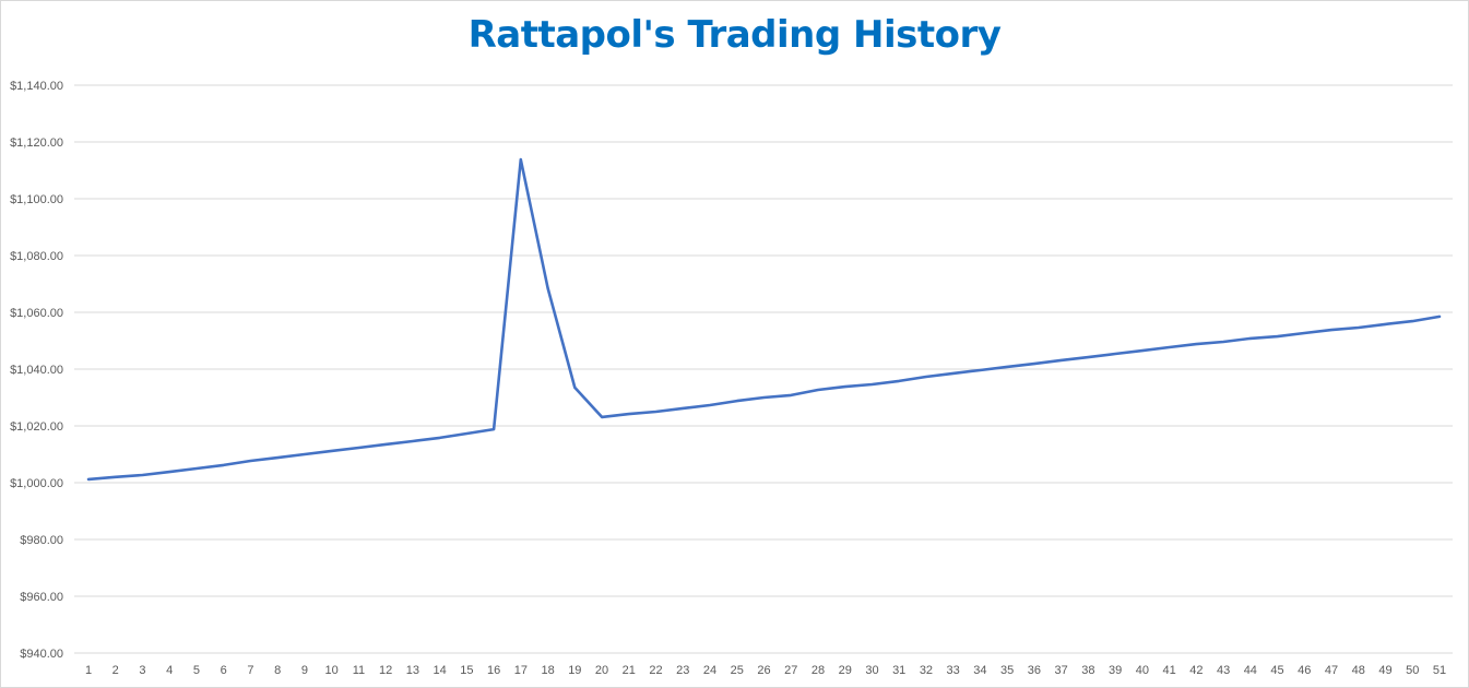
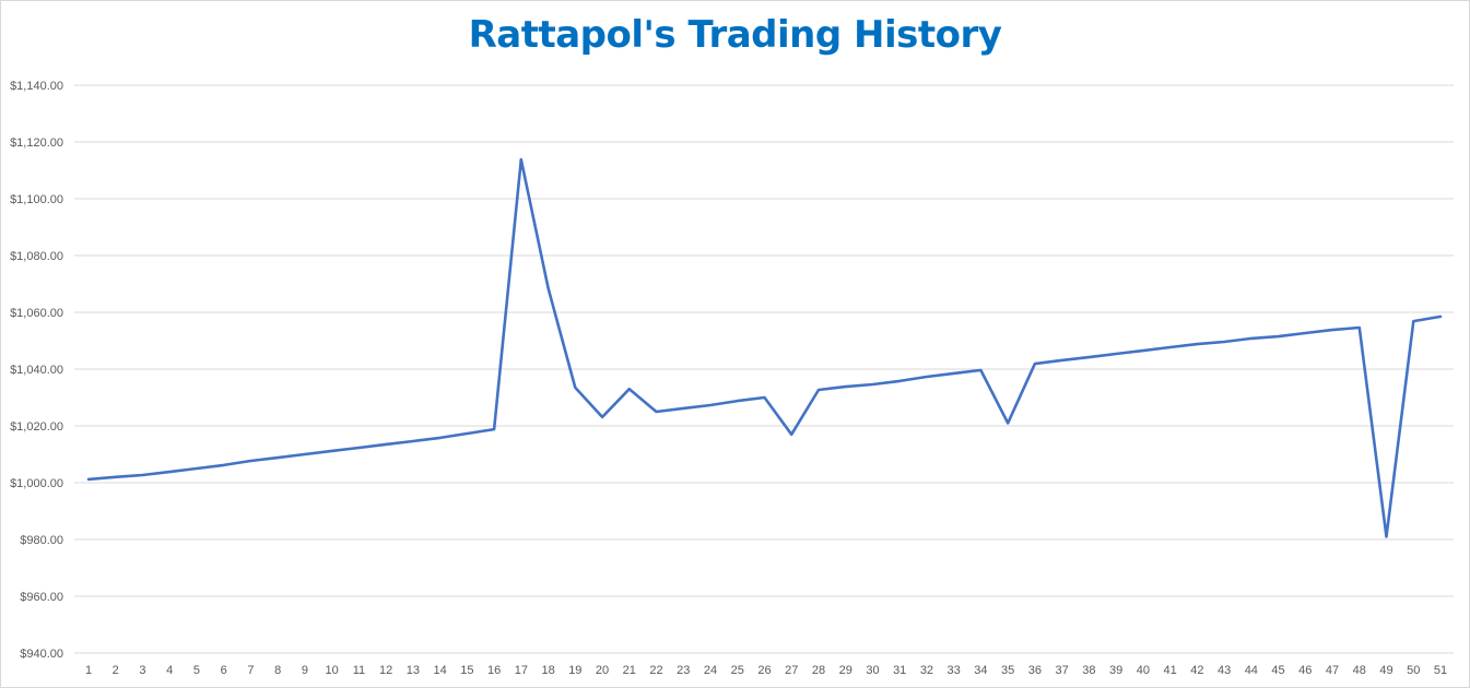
21: $1024 -> $1033
27: $1031 -> $1017
35: $1041 -> $1021
49: $1056 -> $981
